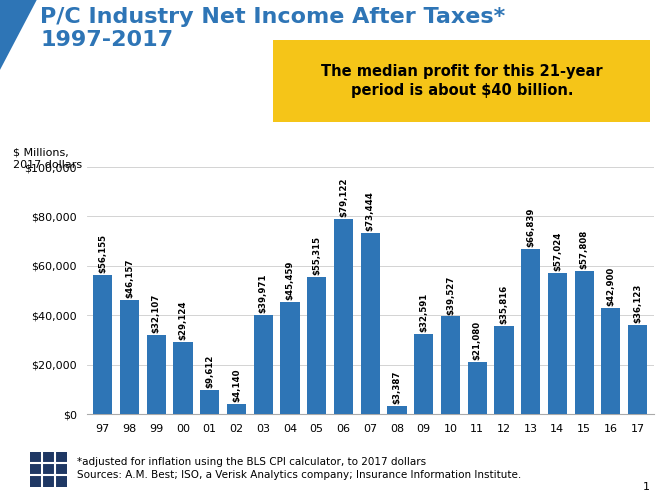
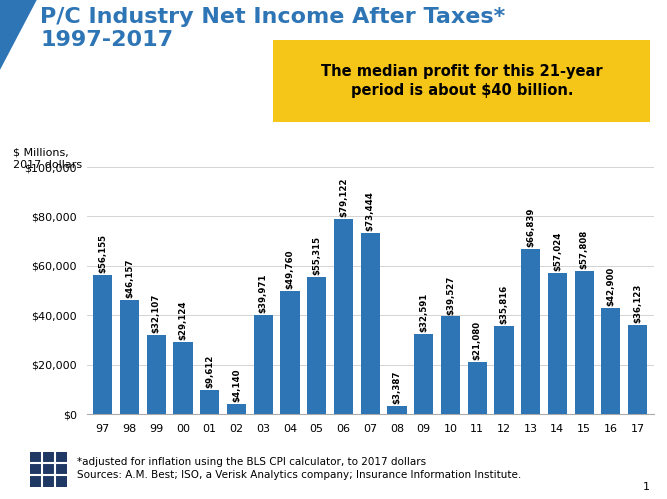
04: $45,459 -> $49,760
